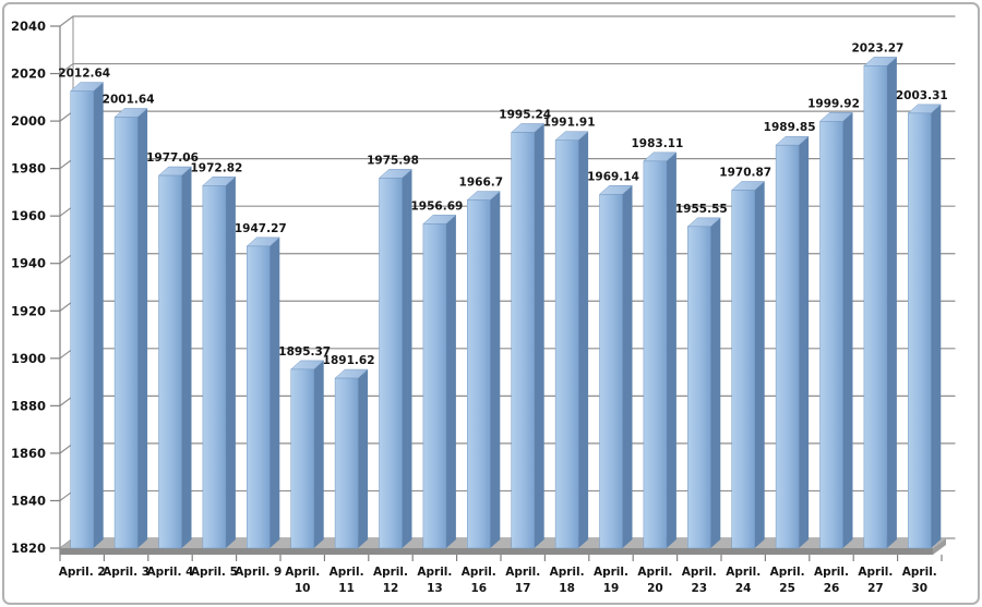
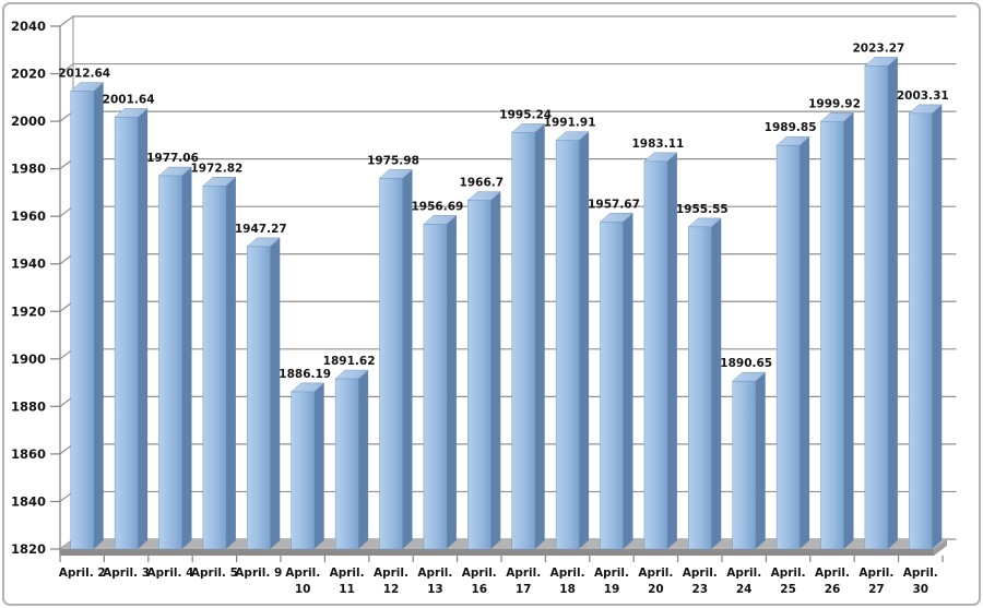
April. 10: 1895.37 -> 1886.19
April. 19: 1969.14 -> 1957.67
April. 24: 1970.87 -> 1890.65
